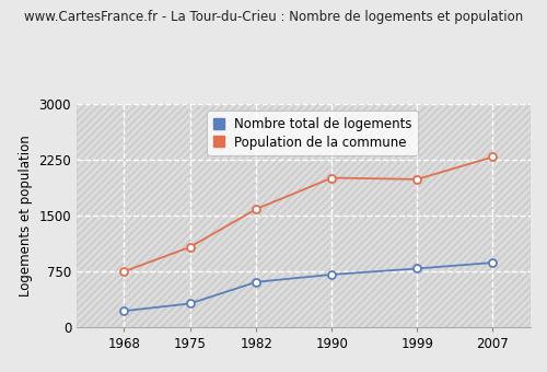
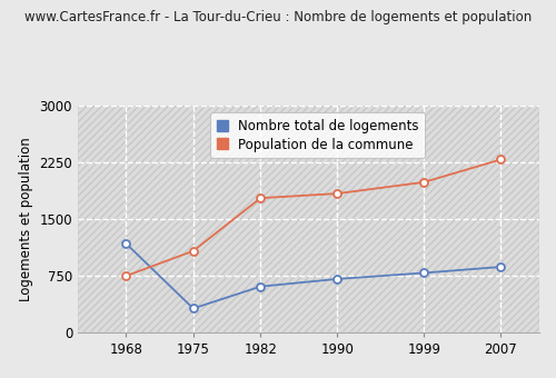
Nombre total de logements/1968: 220 -> 1180
Population de la commune/1982: 1590 -> 1780
Population de la commune/1990: 2010 -> 1840
